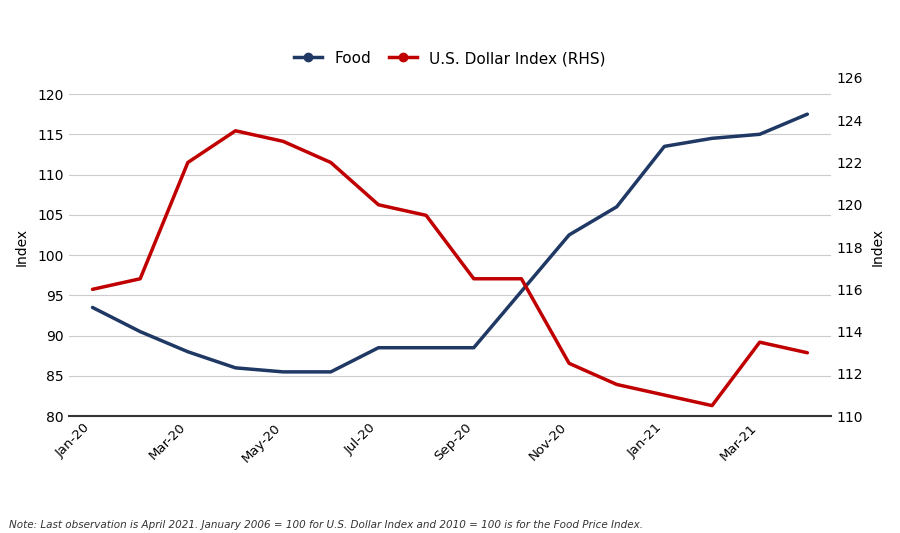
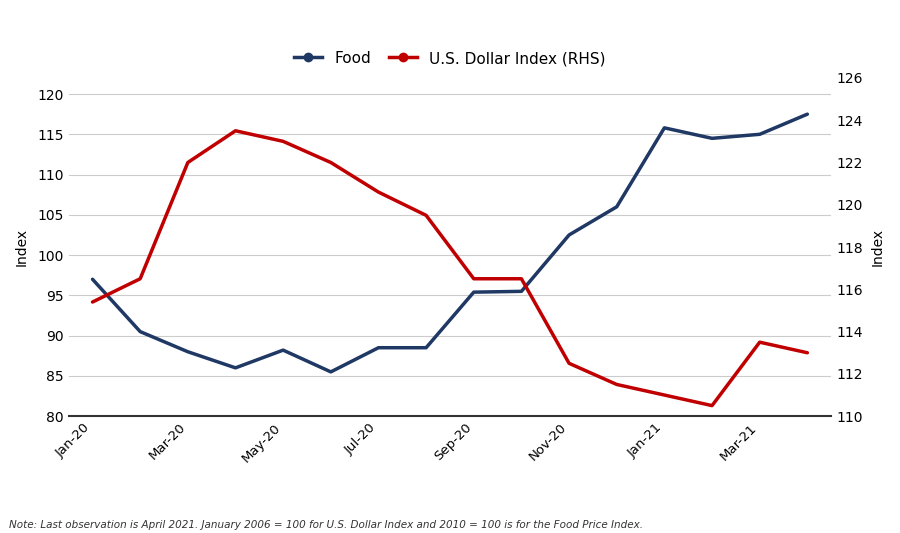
Food/Jan-20: 93.5 -> 97.0
U.S. Dollar Index (RHS)/Jan-20: 116.0 -> 115.4
Food/May-20: 85.5 -> 88.2
U.S. Dollar Index (RHS)/Jul-20: 120.0 -> 120.6
Food/Sep-20: 88.5 -> 95.4
Food/Jan-21: 113.5 -> 115.8
